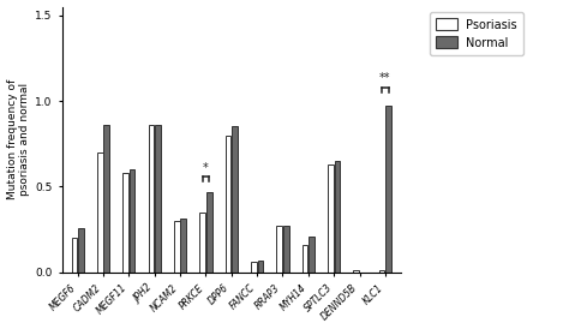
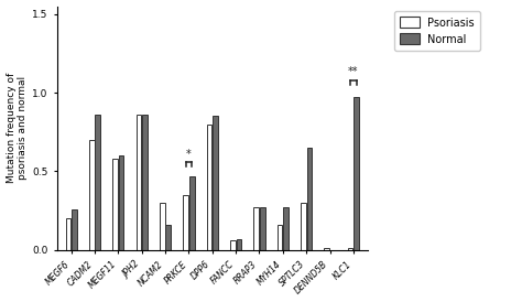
Normal/NCAM2: 0.31 -> 0.16
Normal/MYH14: 0.21 -> 0.27
Psoriasis/SPTLC3: 0.63 -> 0.30
